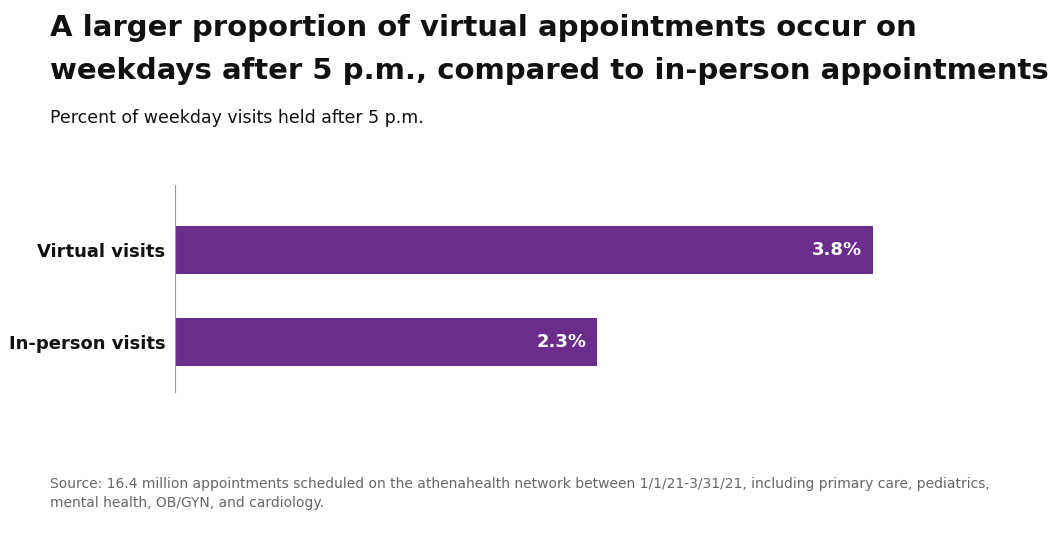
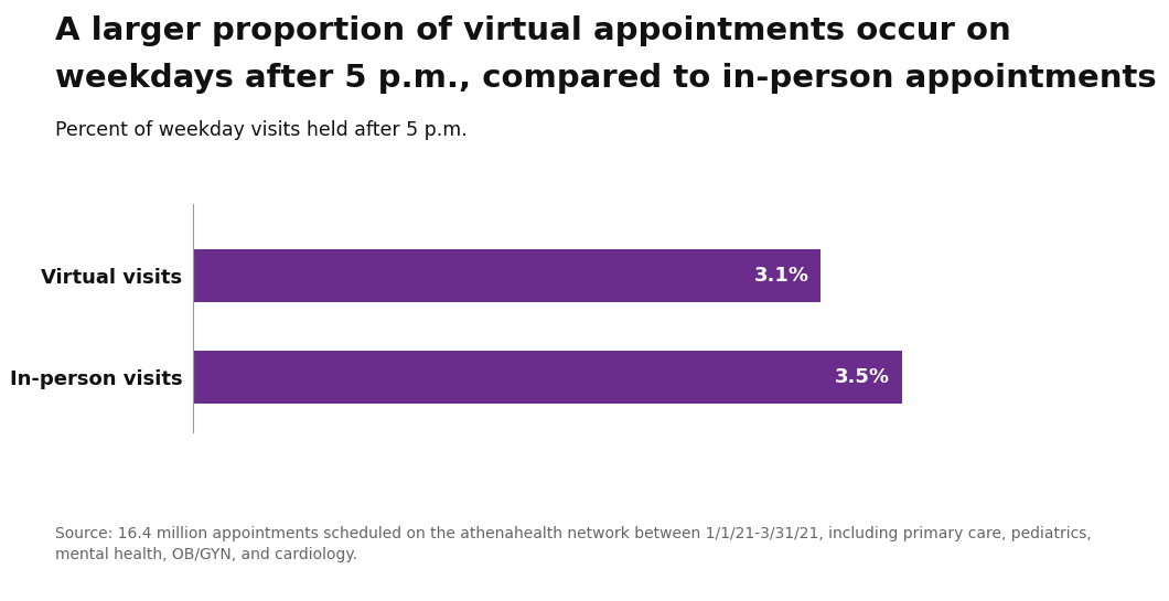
Virtual visits: 3.8% -> 3.1%
In-person visits: 2.3% -> 3.5%
